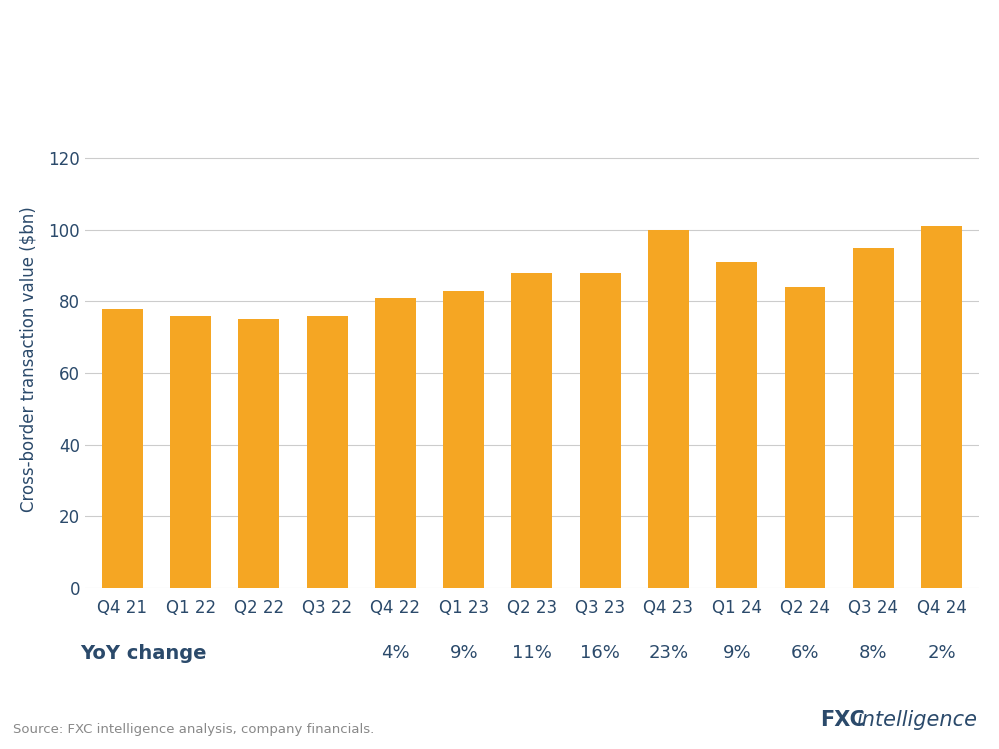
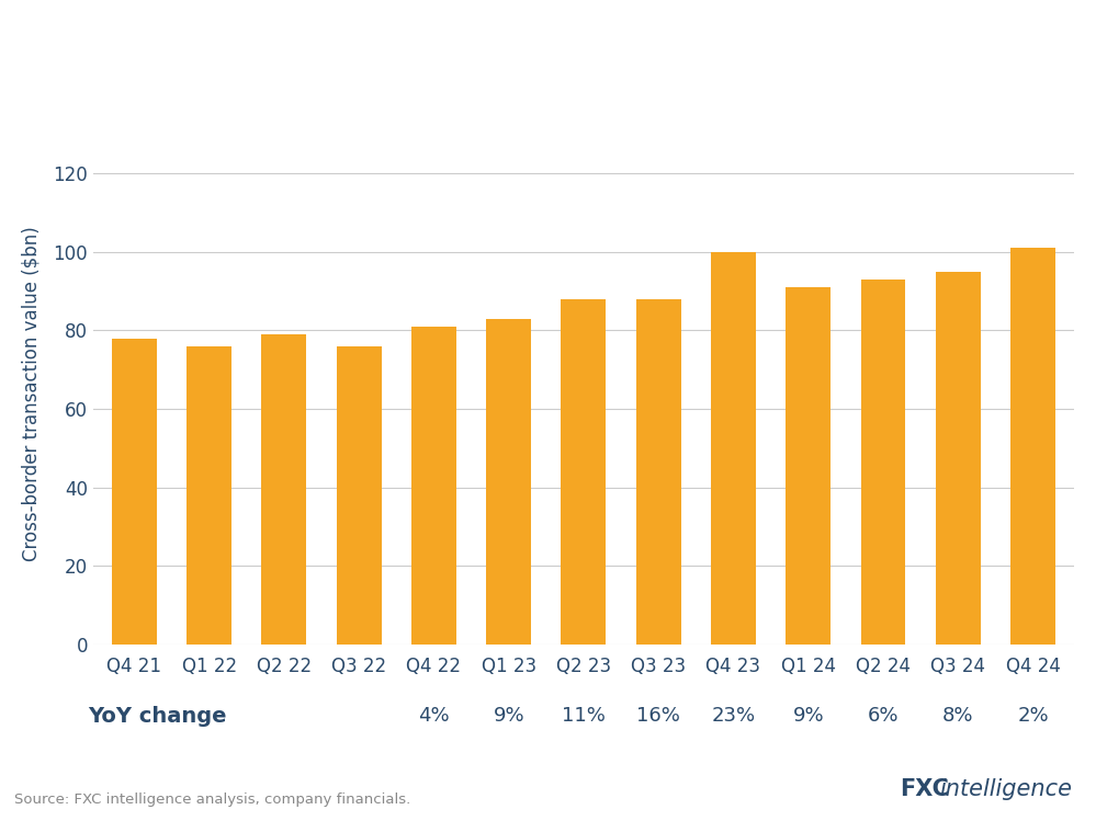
Q2 22: 75 -> 79
Q2 24: 84 -> 93
